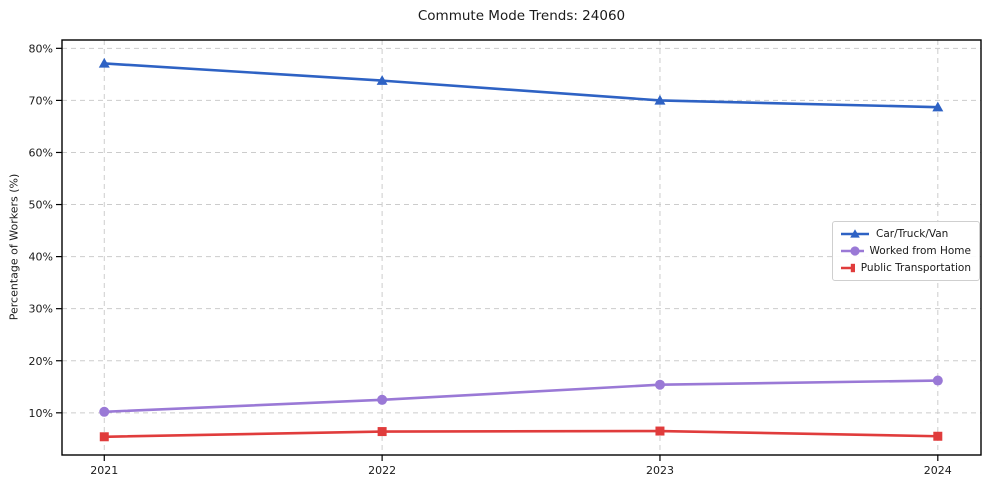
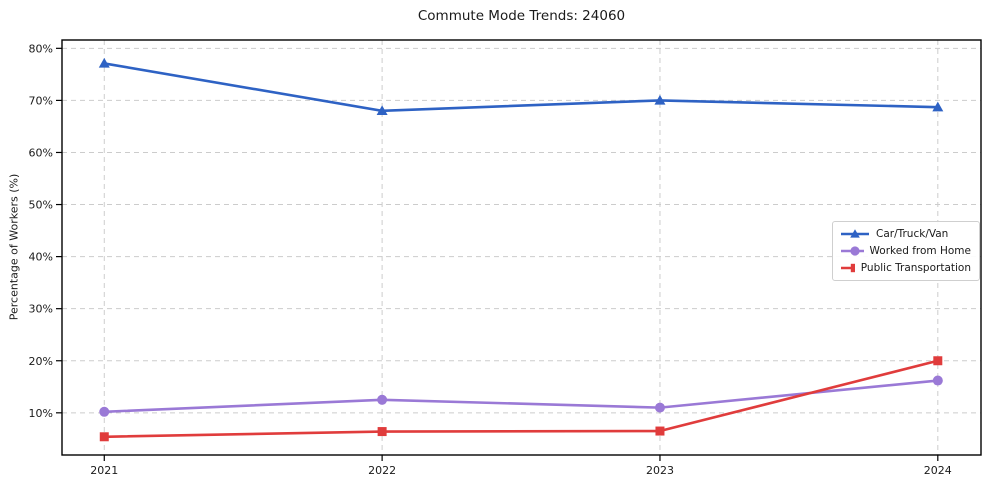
Car/Truck/Van/2022: 74% -> 68%
Worked from Home/2023: 15% -> 11%
Public Transportation/2024: 6% -> 20%
